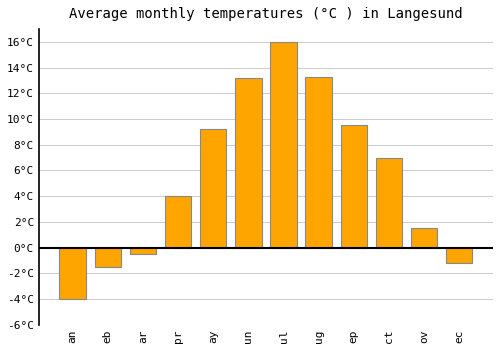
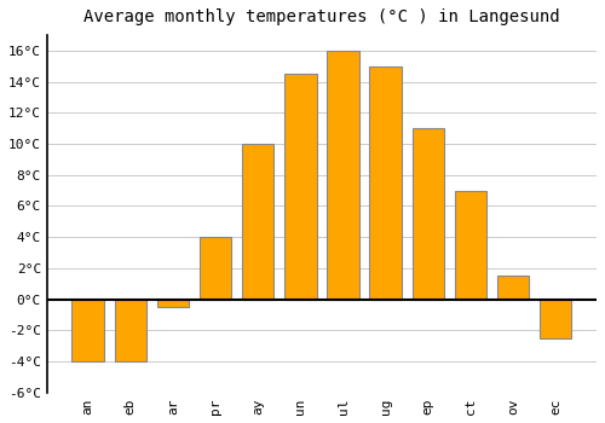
eb: -1.5°C -> -4.0°C
ay: 9.2°C -> 10.0°C
un: 13.2°C -> 14.5°C
ug: 13.3°C -> 15.0°C
ep: 9.5°C -> 11.0°C
ec: -1.2°C -> -2.5°C
